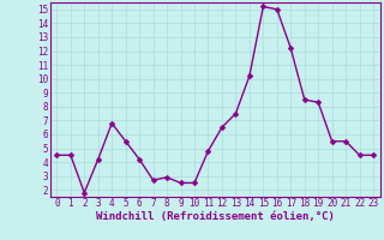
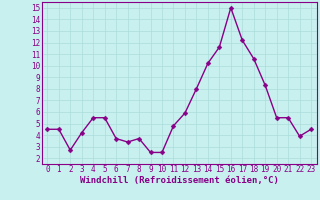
2: 1.8 -> 2.7
4: 6.8 -> 5.5
6: 4.2 -> 3.7
7: 2.7 -> 3.4
8: 2.9 -> 3.7
12: 6.5 -> 5.9
13: 7.5 -> 8.0
15: 15.2 -> 11.6
18: 8.5 -> 10.6
22: 4.5 -> 3.9
